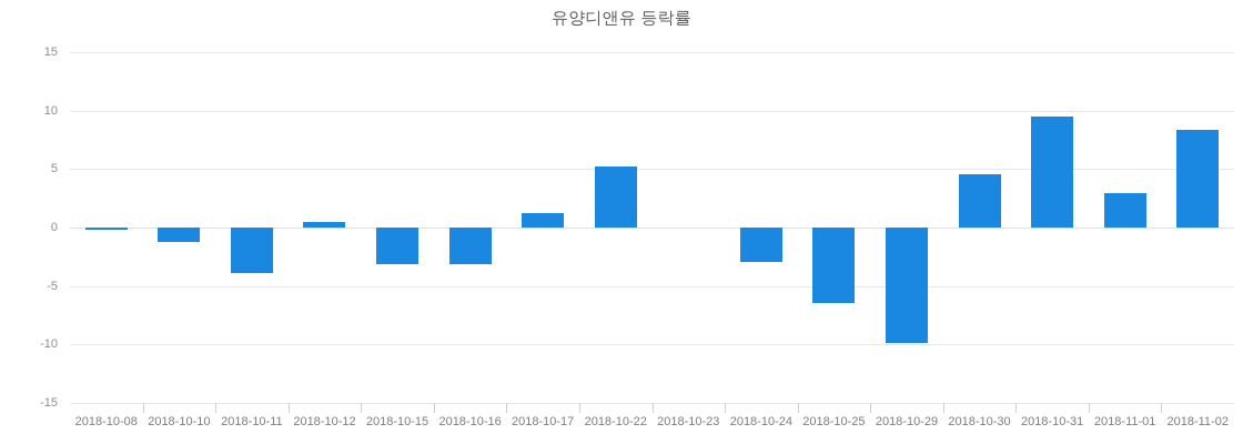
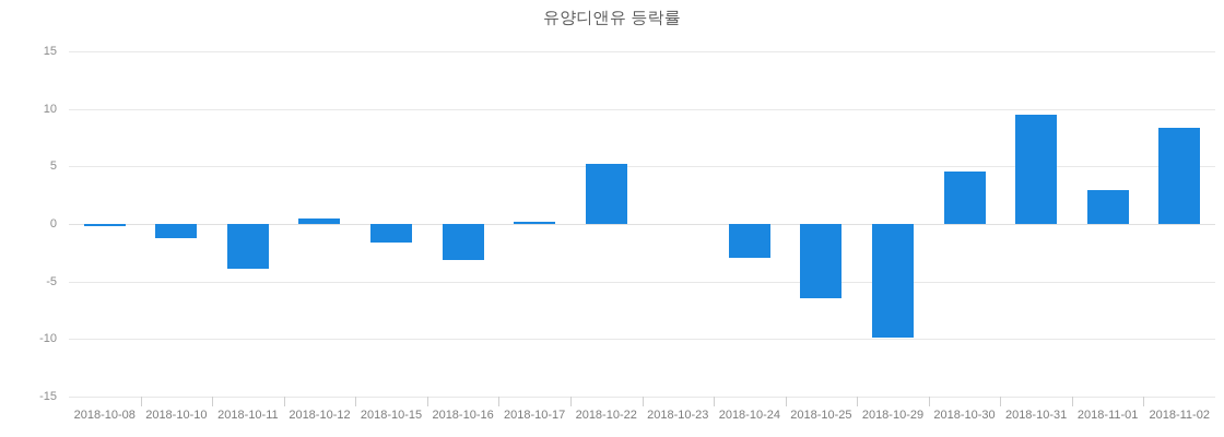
2018-10-15: -3.1 -> -1.6
2018-10-17: 1.2 -> 0.2
